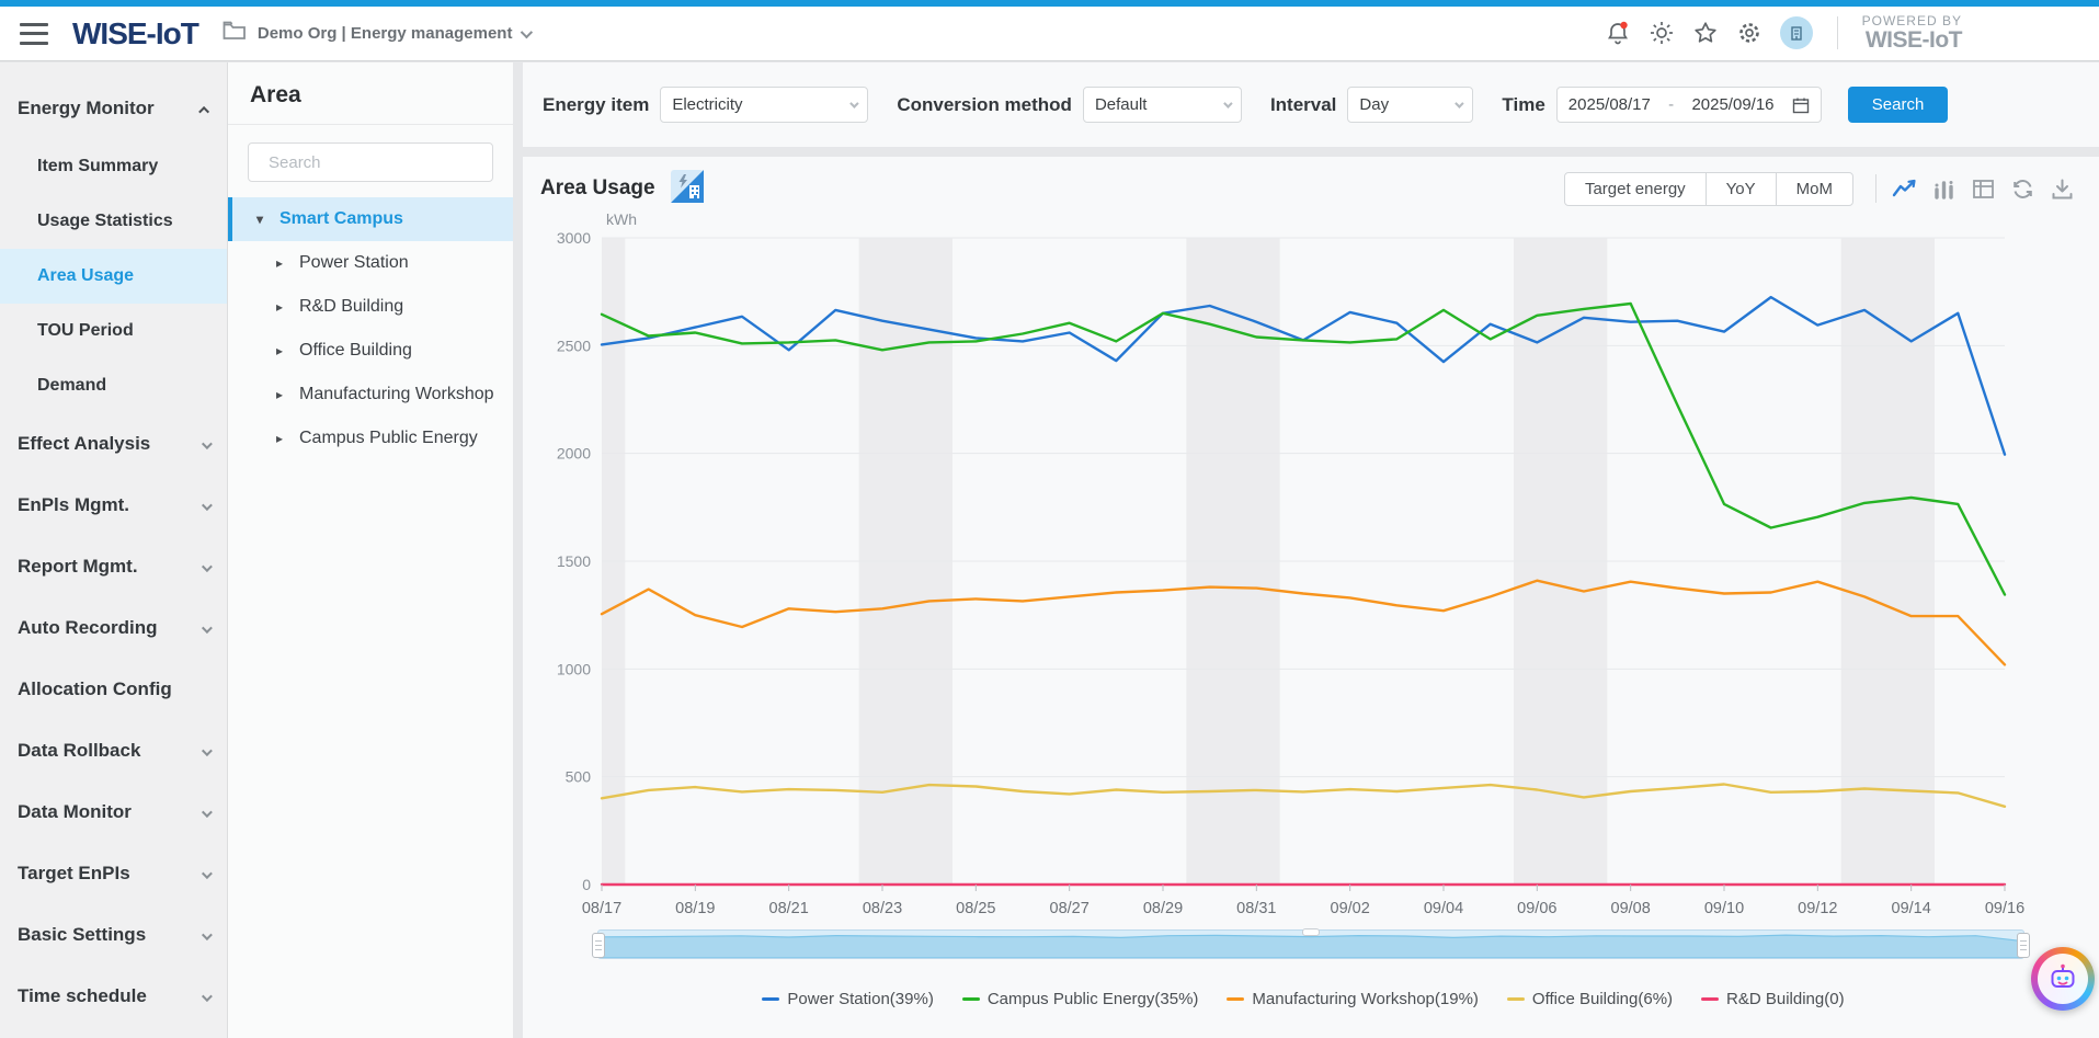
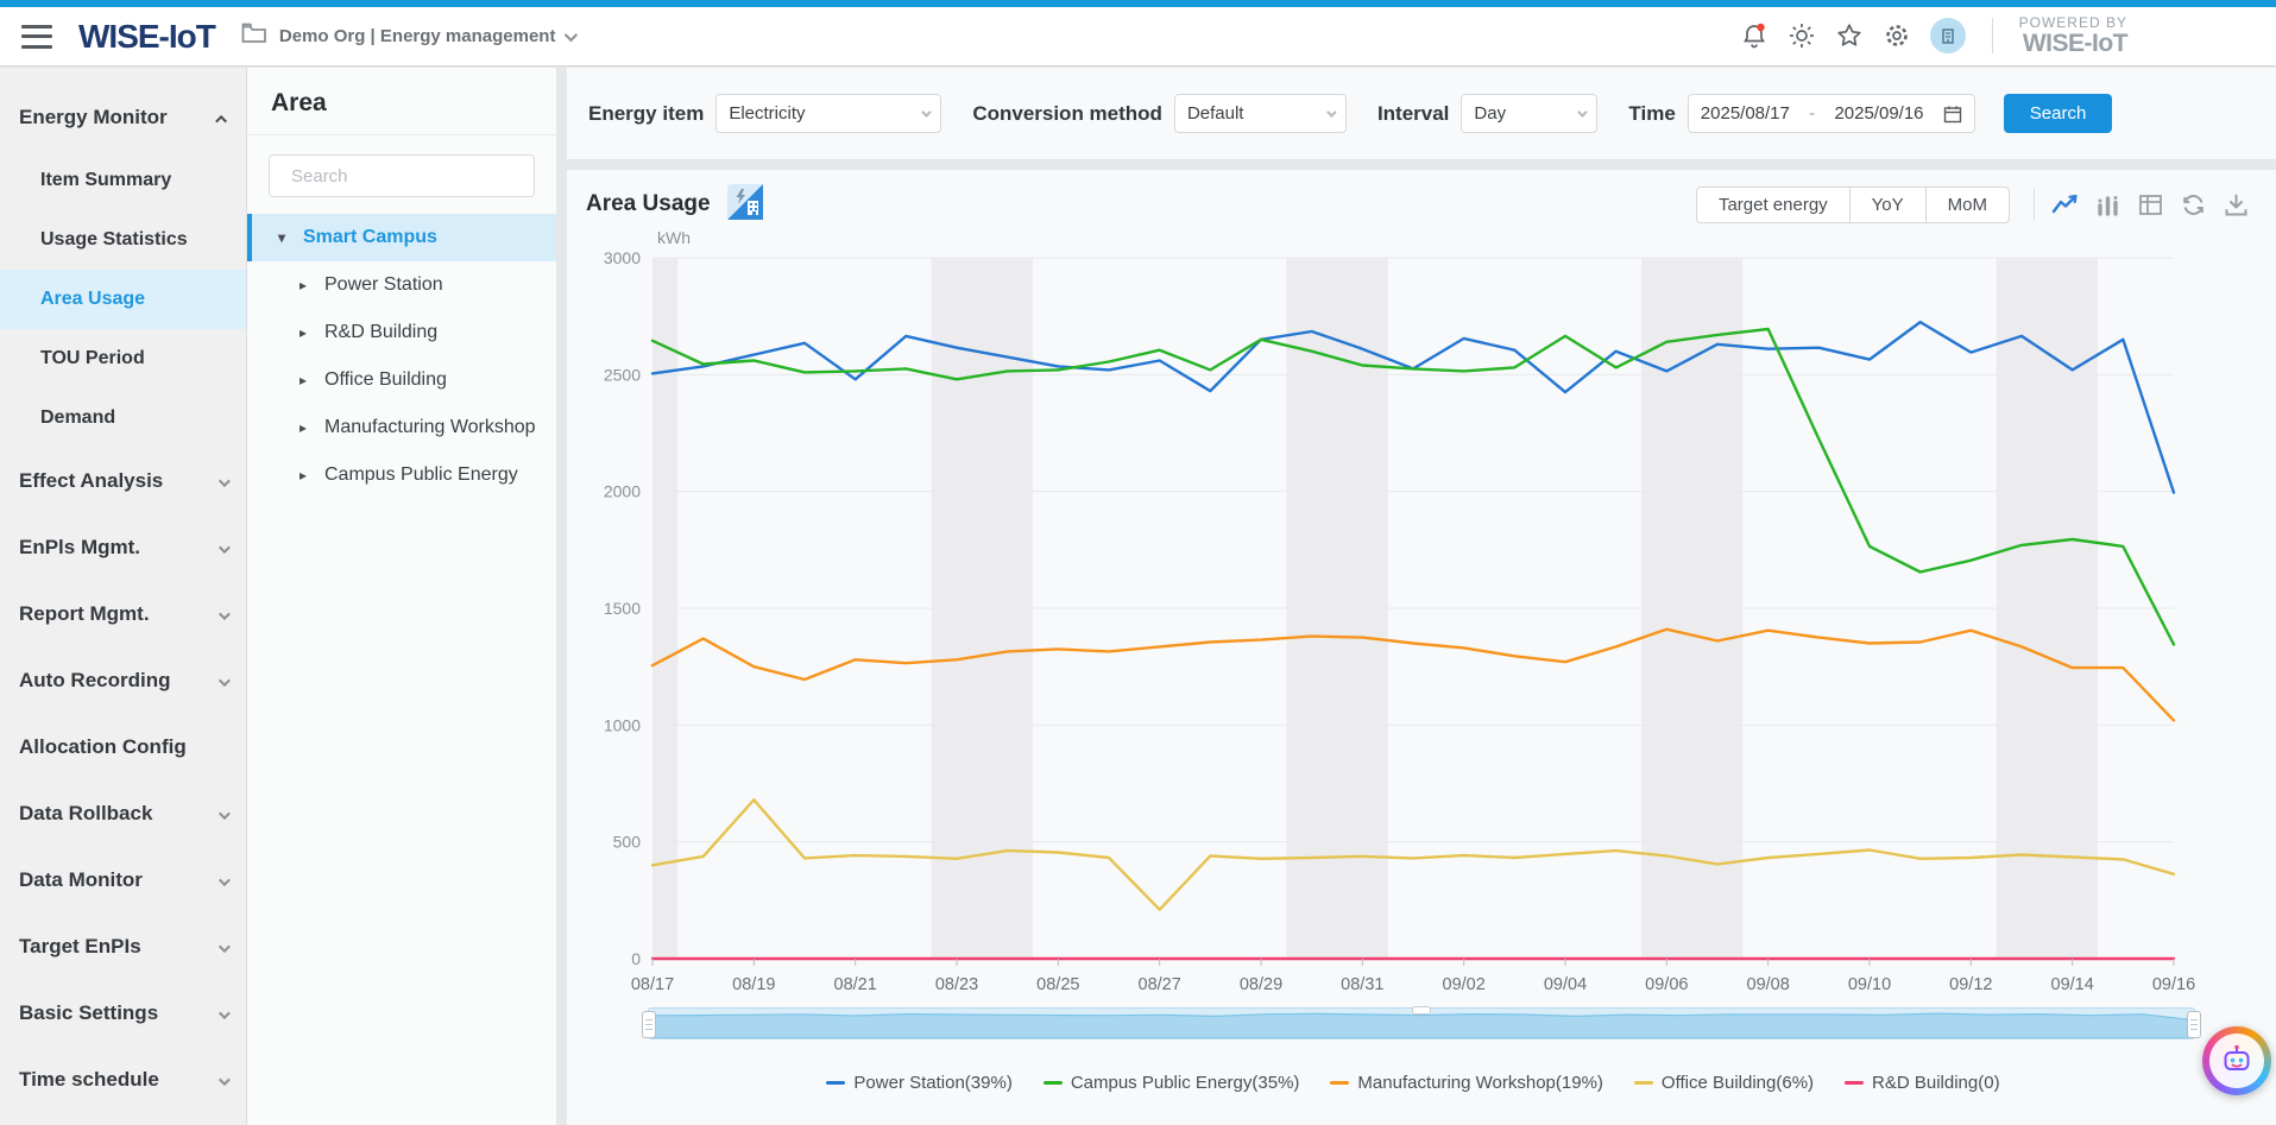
Office Building(6%)/08/19: 450 -> 680
Office Building(6%)/08/27: 420 -> 210
